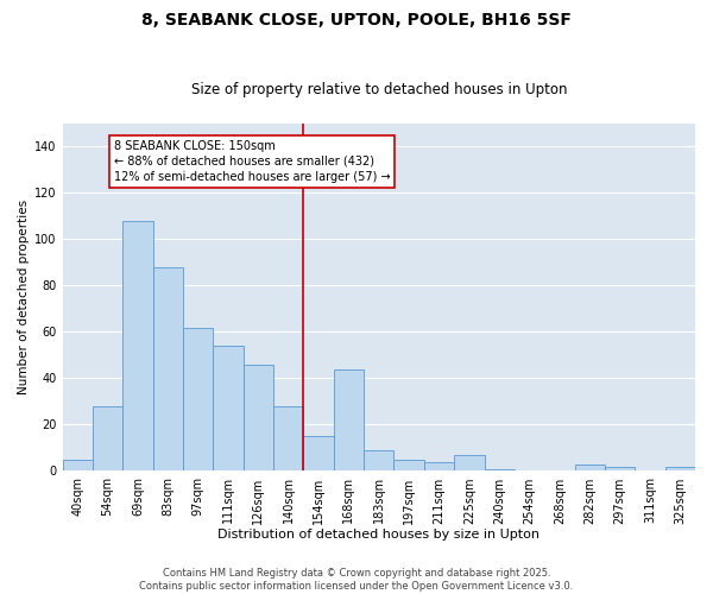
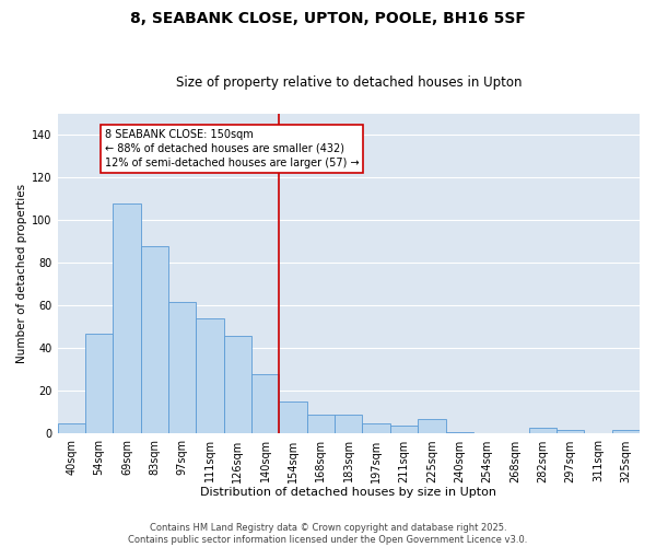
54sqm: 28 -> 47
168sqm: 44 -> 9
